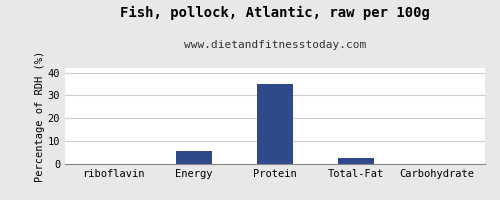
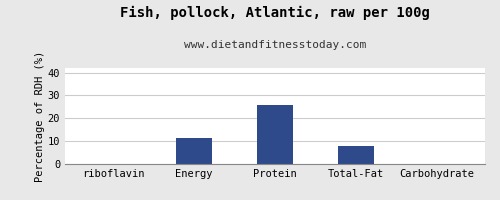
Energy: 5.5 -> 11.5
Protein: 35.0 -> 26.0
Total-Fat: 2.5 -> 8.0
